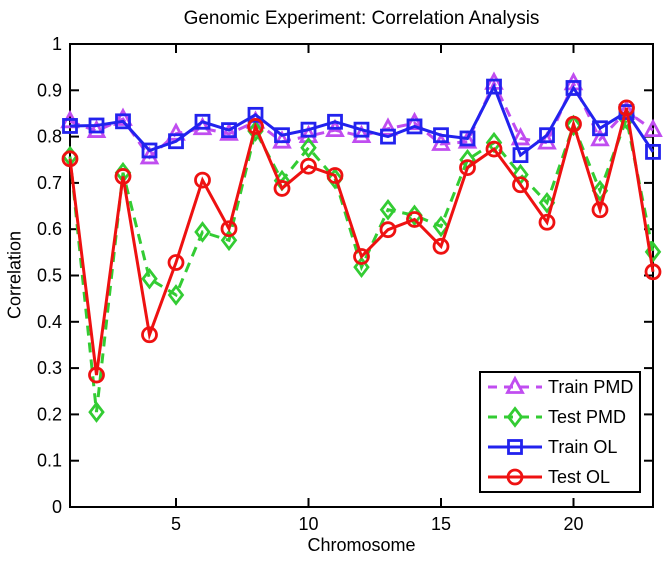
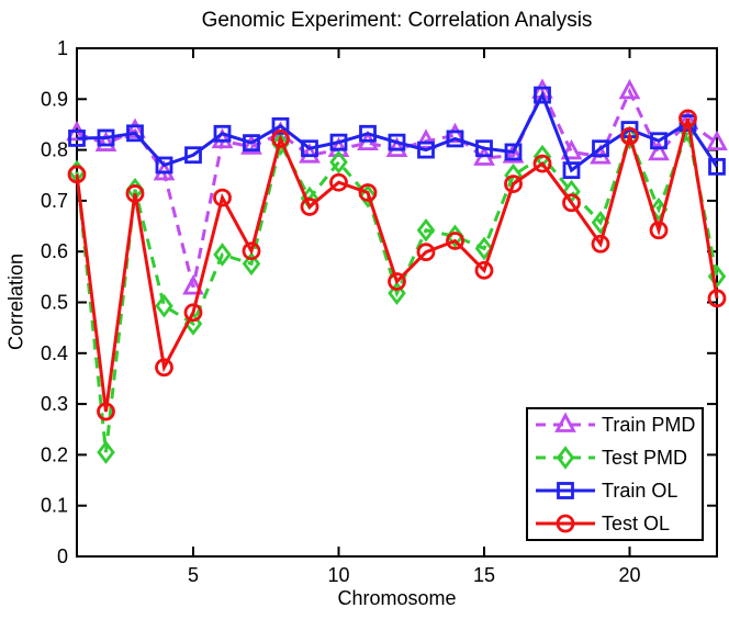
Train PMD/5: 0.81 -> 0.53
Test OL/5: 0.53 -> 0.48
Train OL/20: 0.91 -> 0.84
